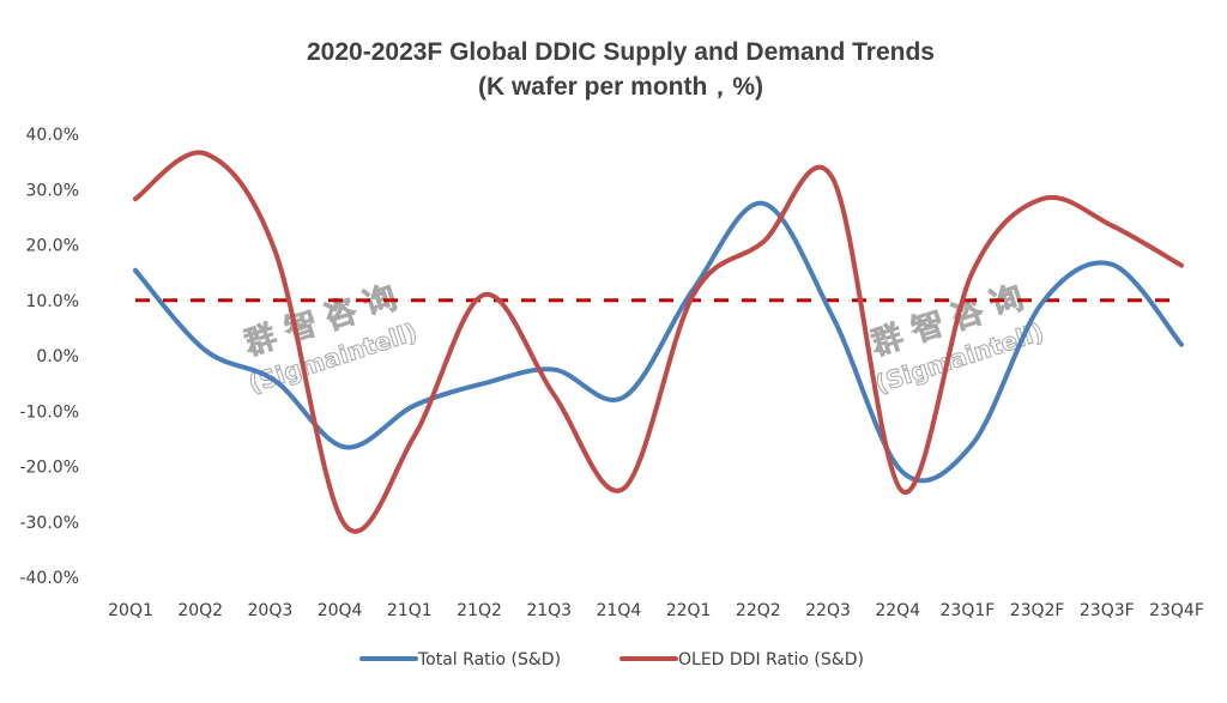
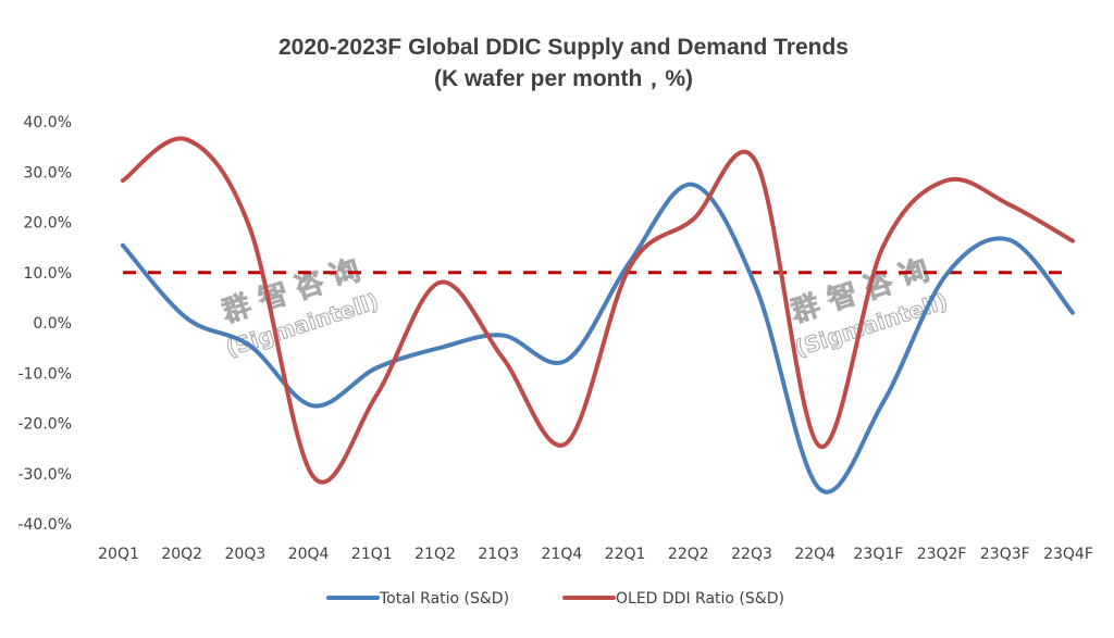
OLED DDI Ratio (S&D)/21Q2: 11% -> 8%
Total Ratio (S&D)/22Q4: -21% -> -33%
